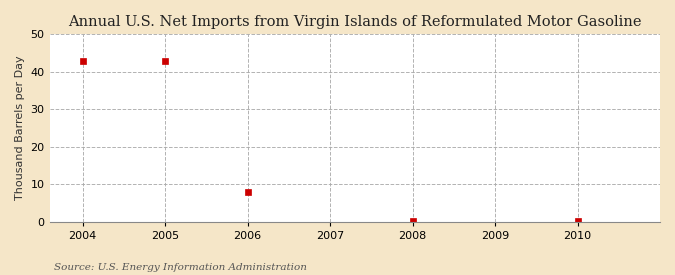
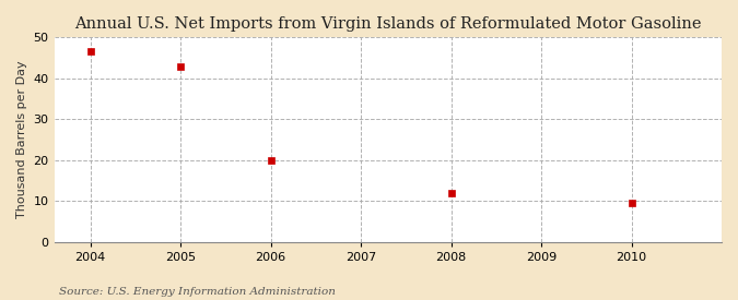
2004: 43.0 -> 46.5
2006: 8.0 -> 20.0
2008: 0.3 -> 12.0
2010: 0.3 -> 9.5
